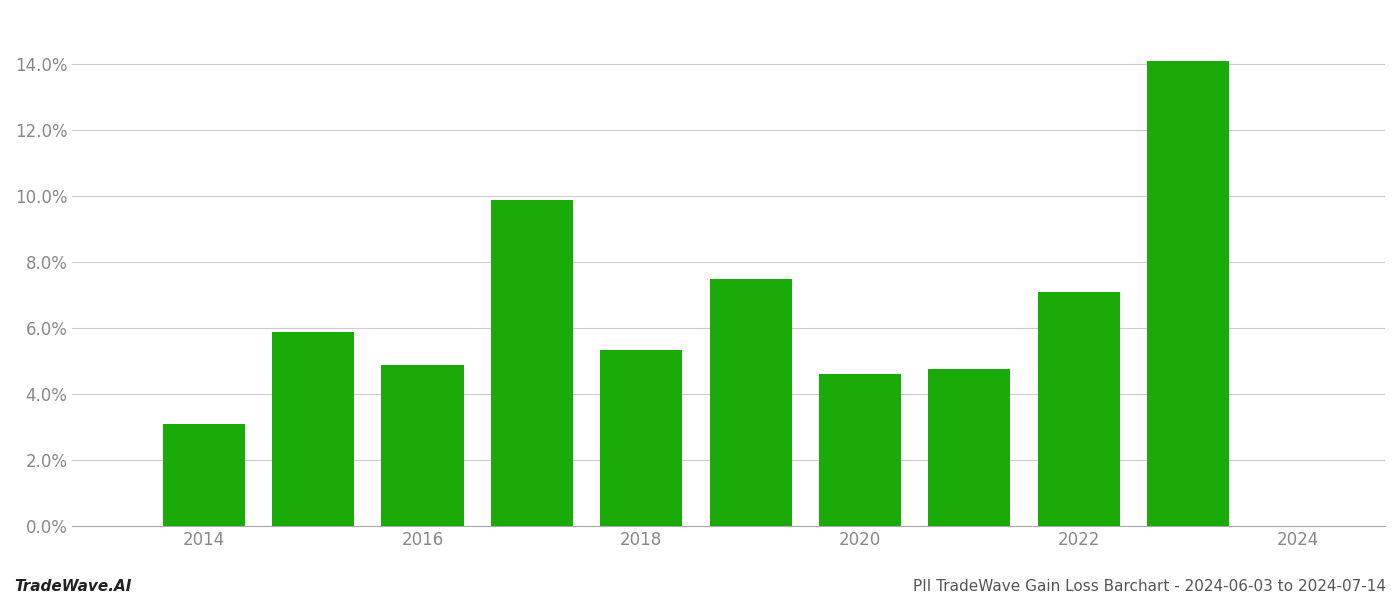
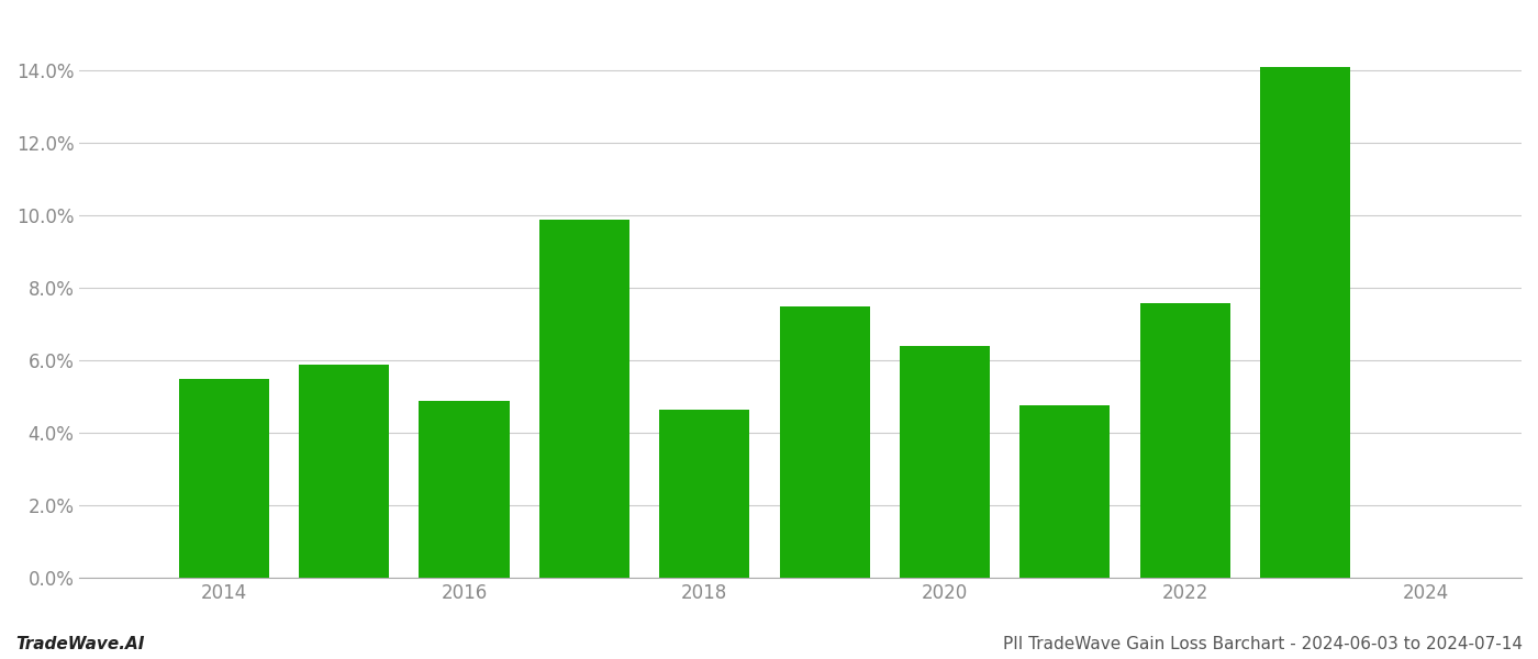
2014: 3.10% -> 5.50%
2018: 5.35% -> 4.65%
2020: 4.60% -> 6.40%
2022: 7.10% -> 7.60%
